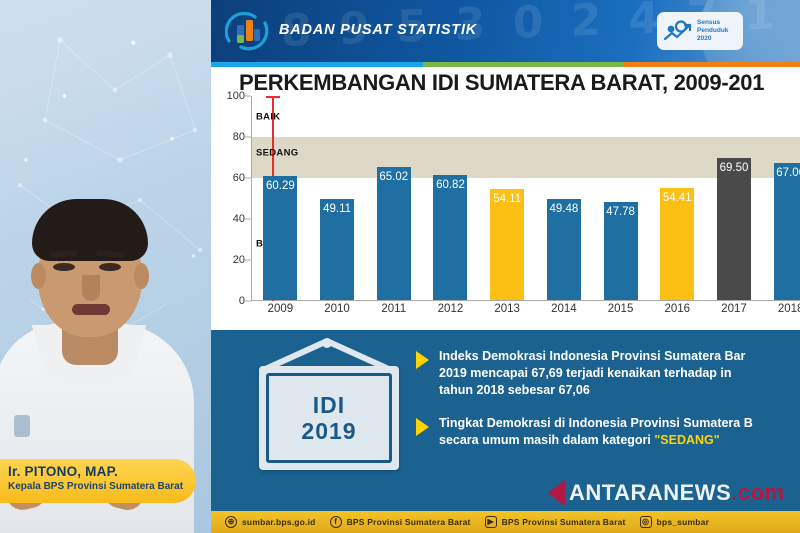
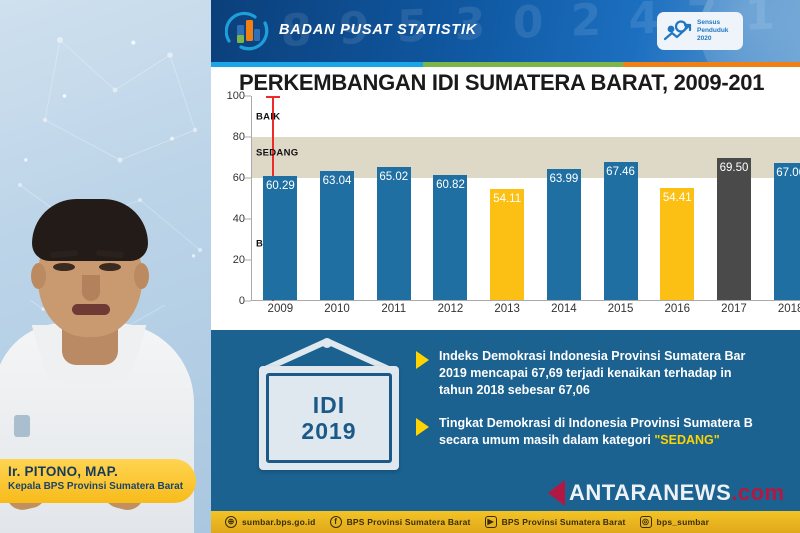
2010: 49.11 -> 63.04
2014: 49.48 -> 63.99
2015: 47.78 -> 67.46
